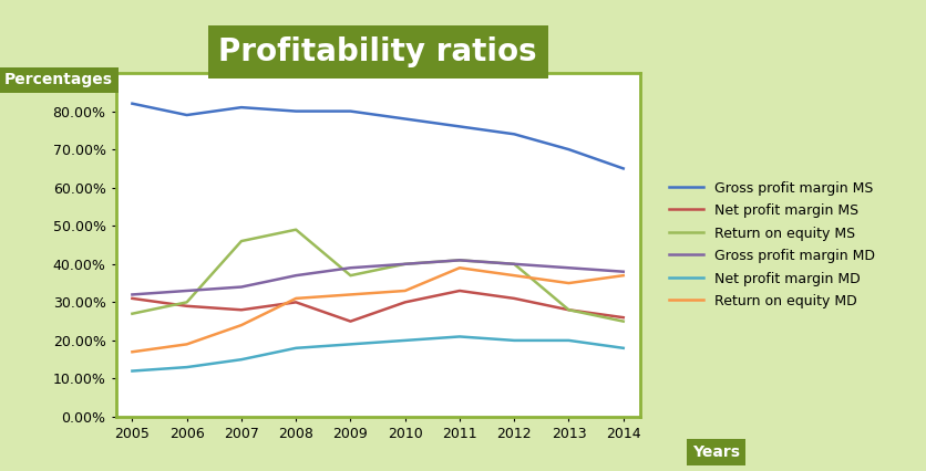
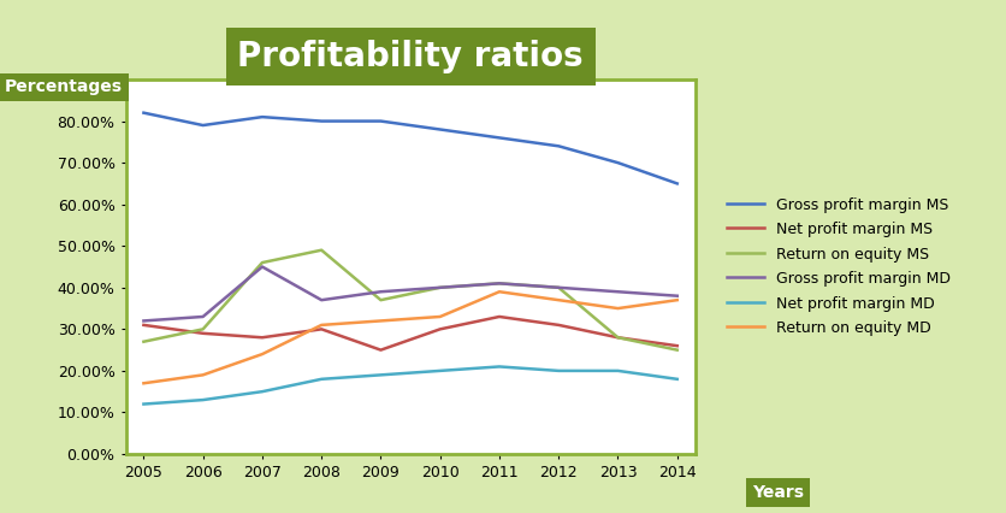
Gross profit margin MD/2007: 34% -> 45%
